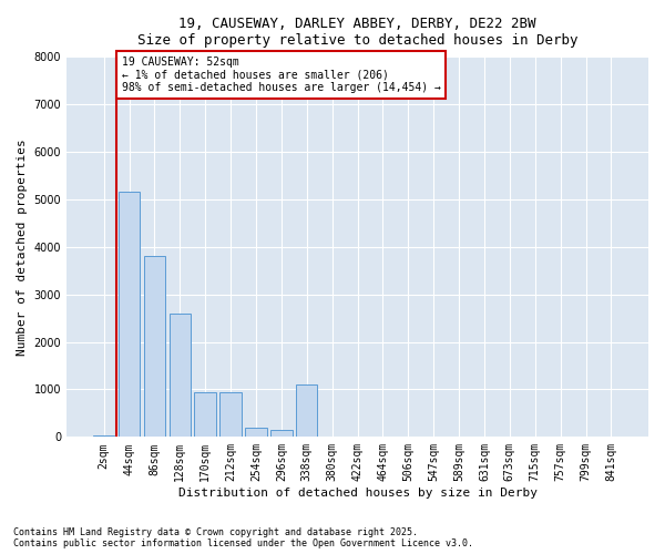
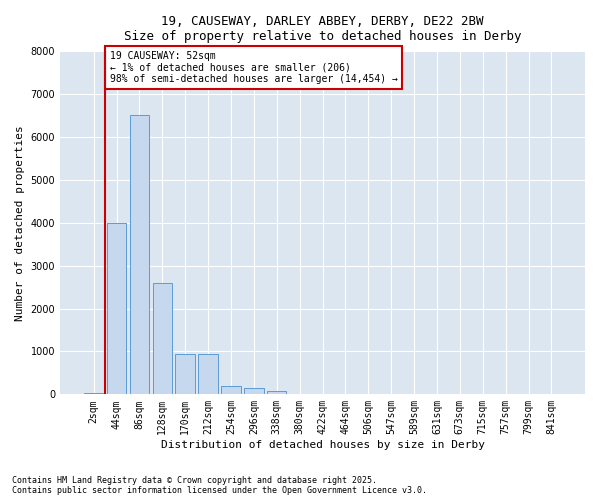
44sqm: 5150 -> 4000
86sqm: 3800 -> 6500
338sqm: 1100 -> 80
